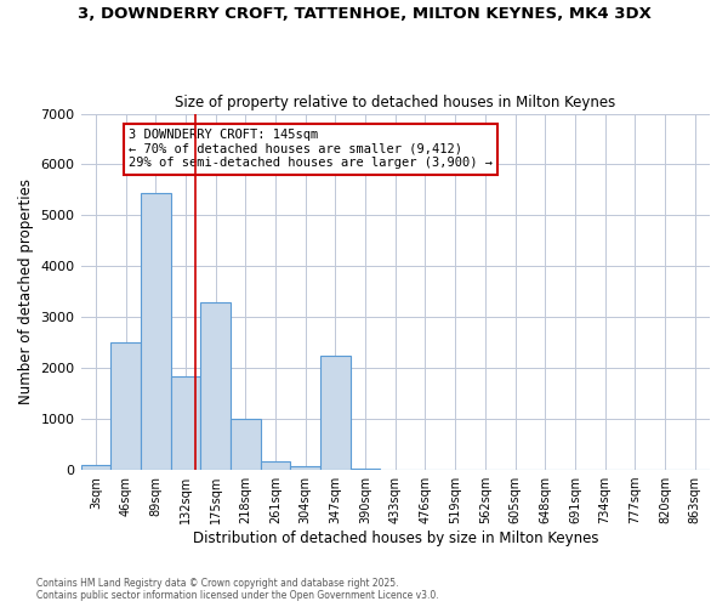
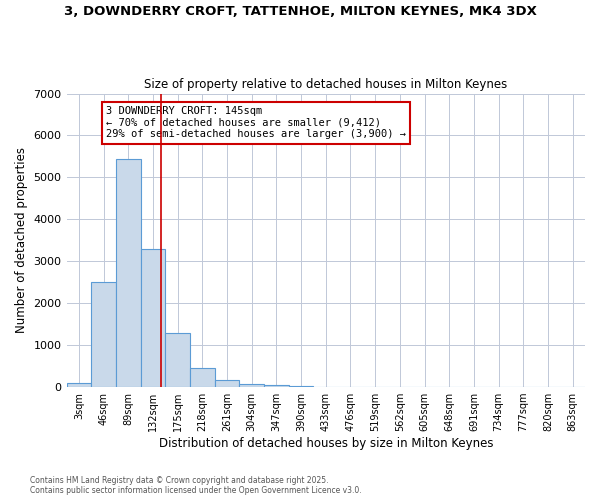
132sqm: 1850 -> 3300
175sqm: 3300 -> 1300
218sqm: 1000 -> 450
347sqm: 2250 -> 50
